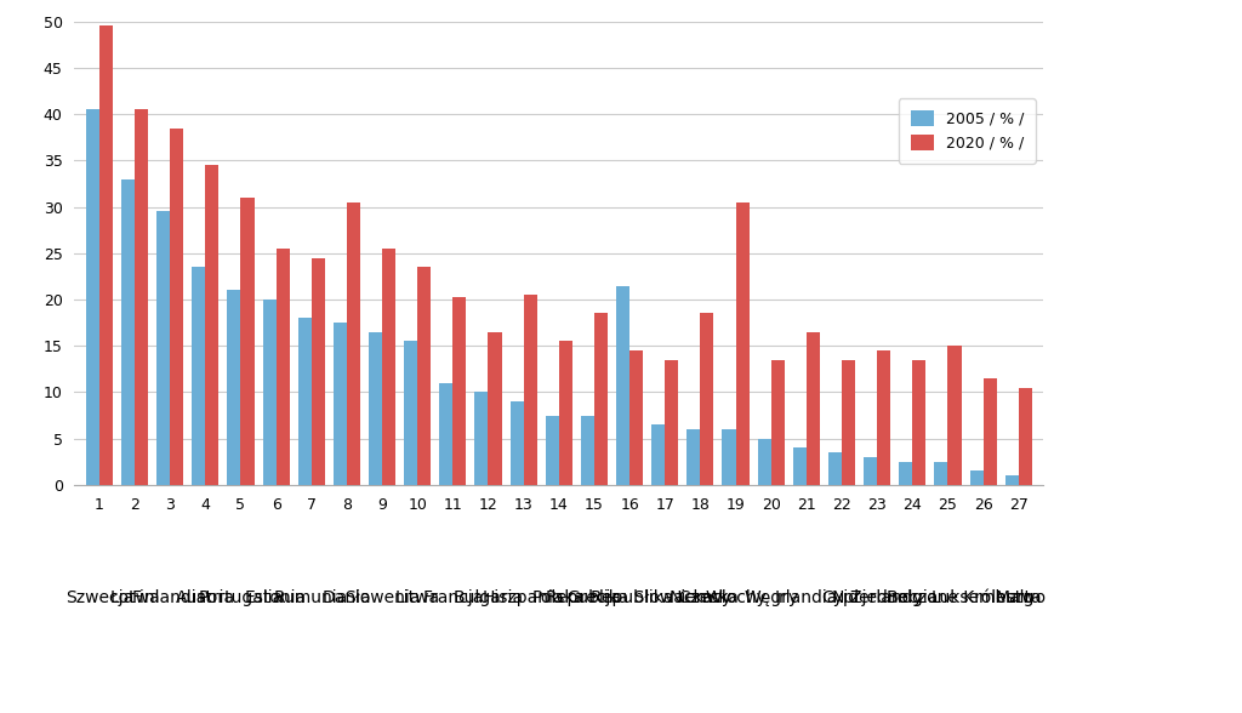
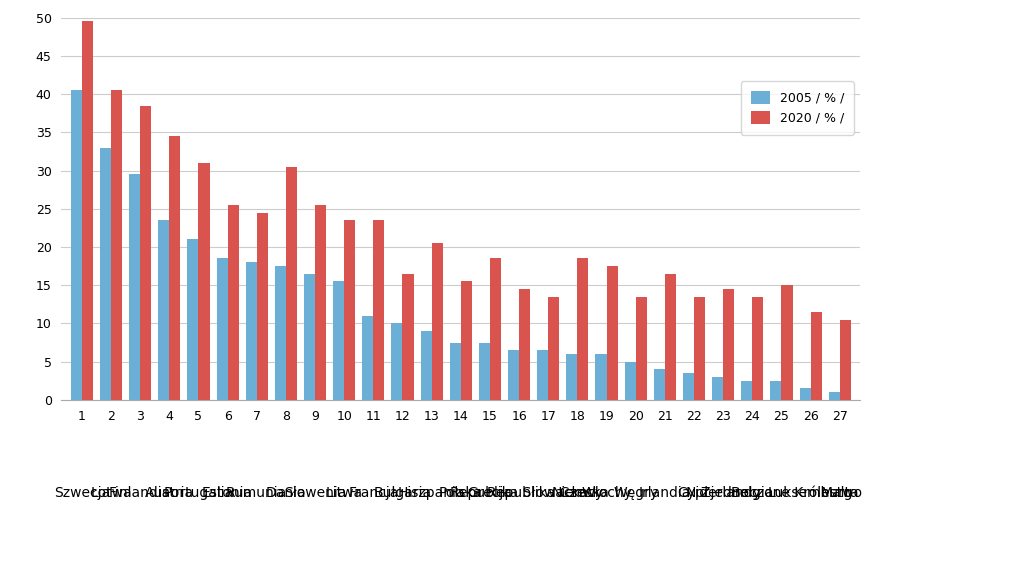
2005 / % //6: 20.0 -> 18.5
2020 / % //11: 20.2 -> 23.5
2005 / % //16: 21.4 -> 6.5
2020 / % //19: 30.4 -> 17.5
